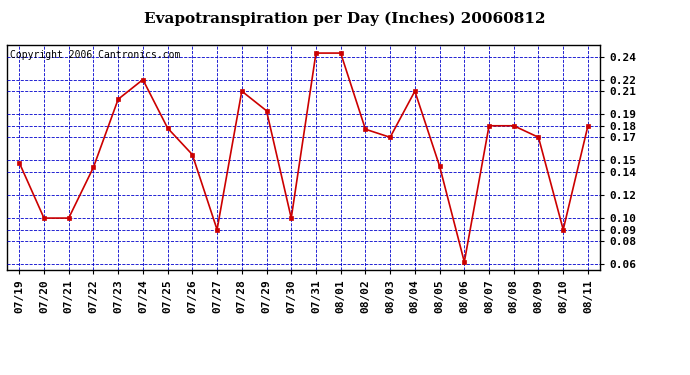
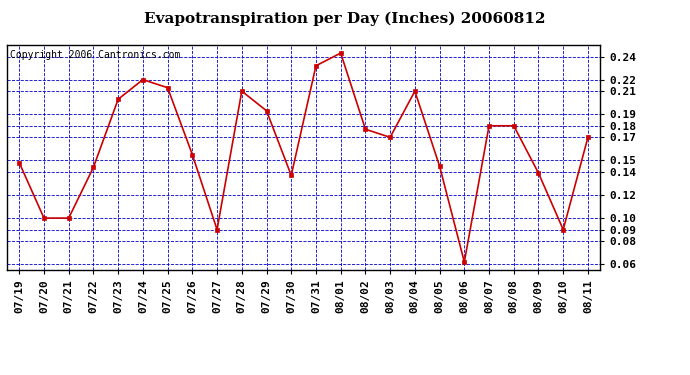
07/25: 0.178 -> 0.213
07/30: 0.100 -> 0.137
07/31: 0.243 -> 0.232
08/09: 0.170 -> 0.139
08/11: 0.180 -> 0.170
